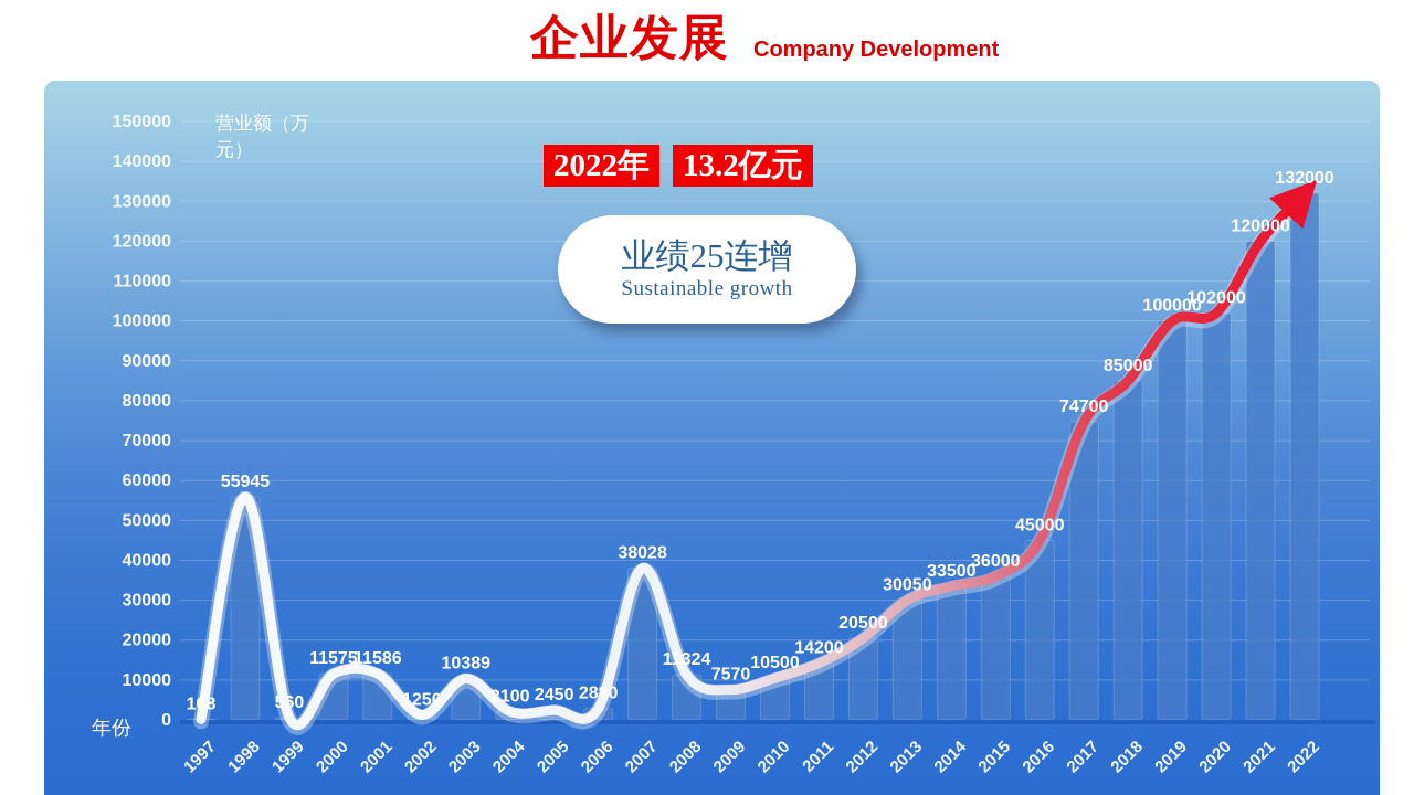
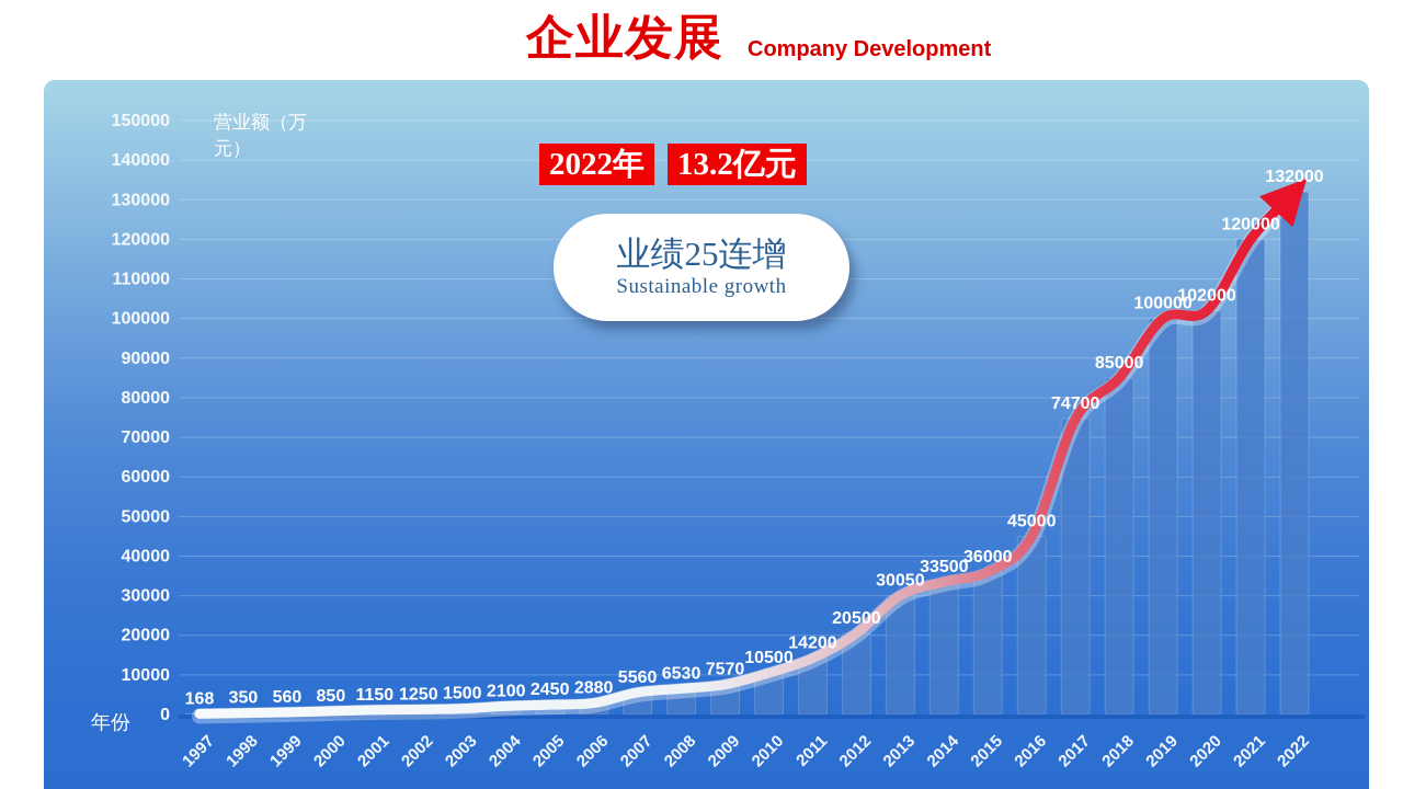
1998: 55945 -> 350
2000: 11575 -> 850
2001: 11586 -> 1150
2003: 10389 -> 1500
2007: 38028 -> 5560
2008: 11324 -> 6530
